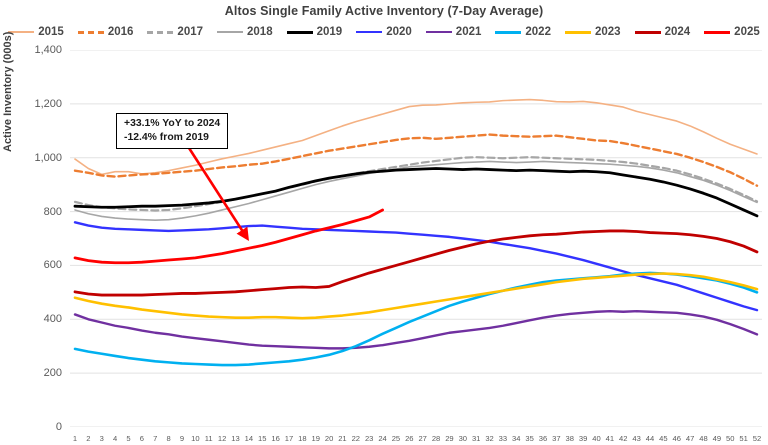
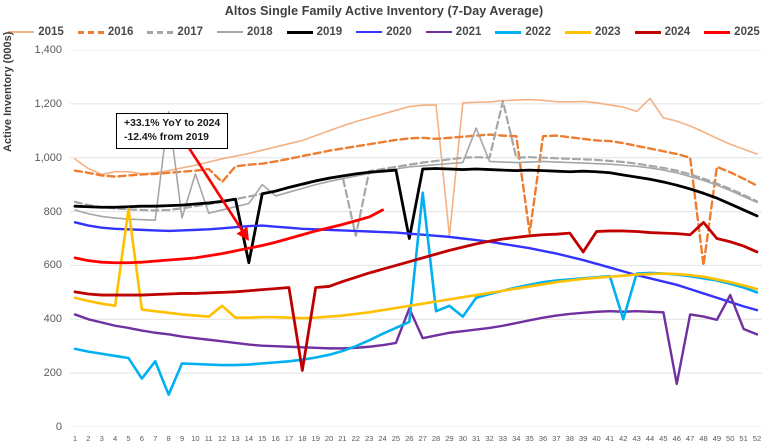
2023/5: 440 -> 810
2022/6: 250 -> 180
2018/8: 770 -> 1170
2022/8: 240 -> 120
2018/10: 780 -> 940
2016/12: 960 -> 910
2023/12: 410 -> 450
2019/14: 860 -> 610
2018/15: 840 -> 900
2024/18: 520 -> 210
2017/22: 940 -> 710
2019/26: 960 -> 700
2021/26: 320 -> 440
2022/27: 410 -> 870
2015/29: 1200 -> 710
2022/30: 470 -> 410
2018/31: 980 -> 1110
2017/33: 1000 -> 1210
2016/35: 1080 -> 720
2024/39: 720 -> 650
2022/42: 570 -> 400
2015/44: 1160 -> 1220
2021/46: 420 -> 160
2016/48: 980 -> 600
2024/48: 710 -> 760
2021/50: 380 -> 490
